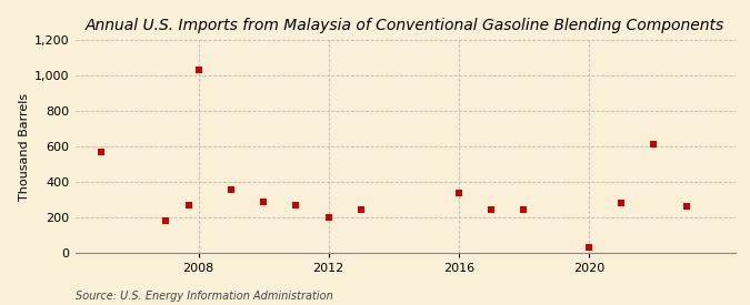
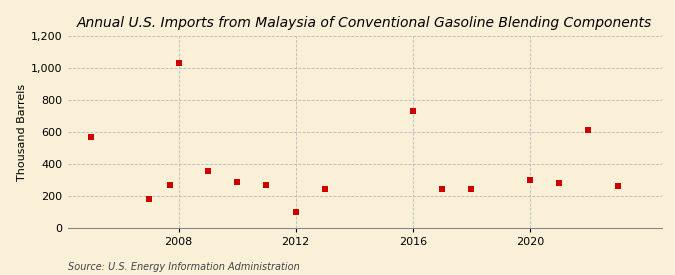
2012: 200 -> 100
2016: 340 -> 730
2020: 30 -> 300
